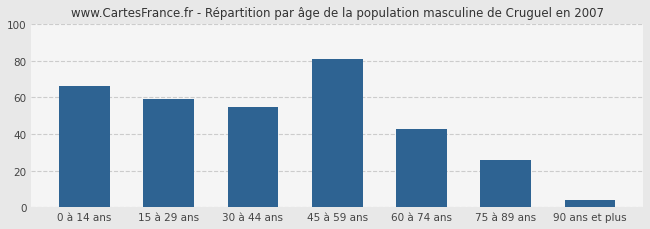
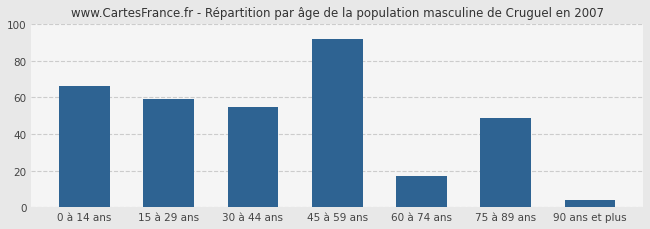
45 à 59 ans: 81 -> 92
60 à 74 ans: 43 -> 17
75 à 89 ans: 26 -> 49
